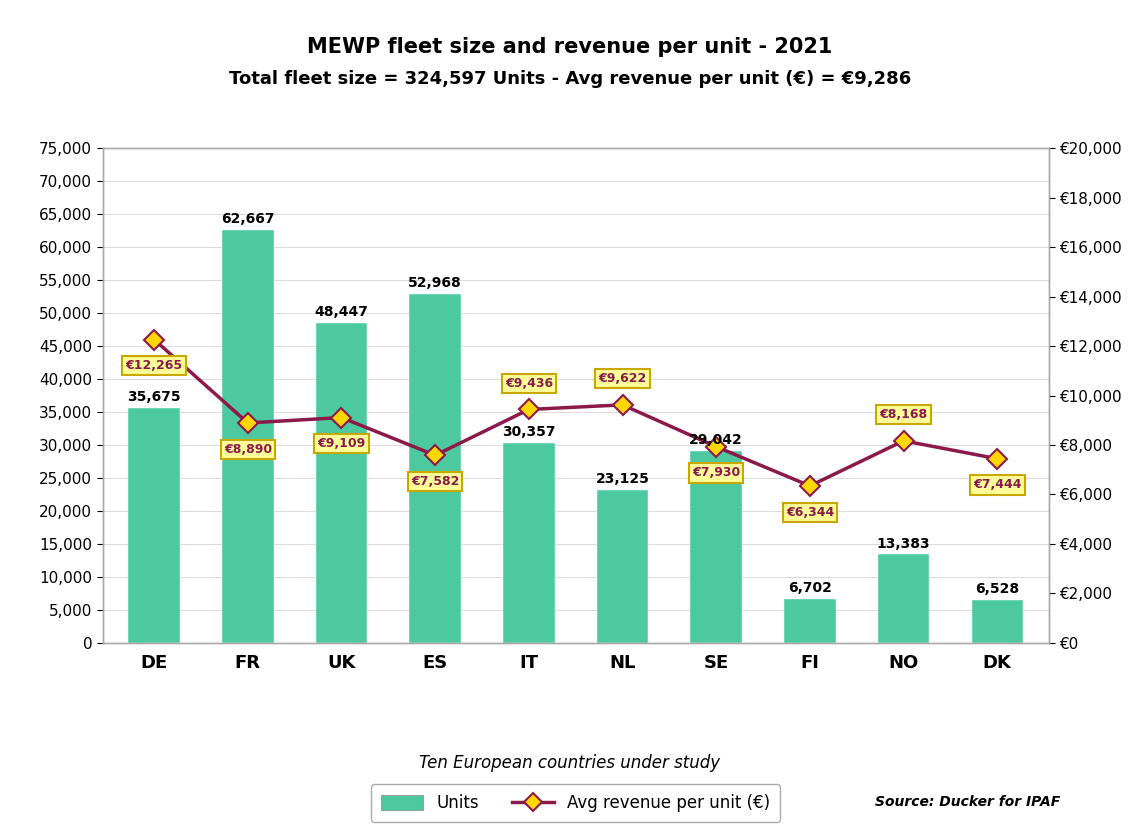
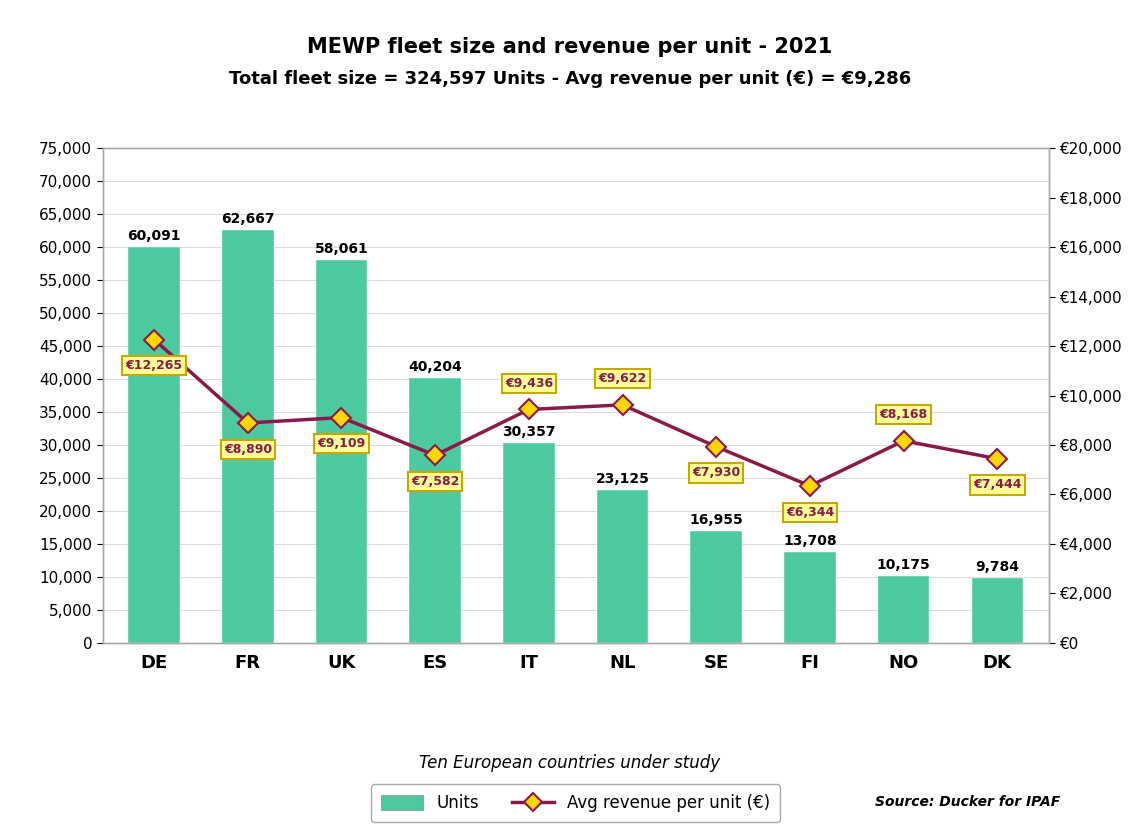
Units/DE: 35,675 -> 60,091
Units/UK: 48,447 -> 58,061
Units/ES: 52,968 -> 40,204
Units/SE: 29,042 -> 16,955
Units/FI: 6,702 -> 13,708
Units/NO: 13,383 -> 10,175
Units/DK: 6,528 -> 9,784
